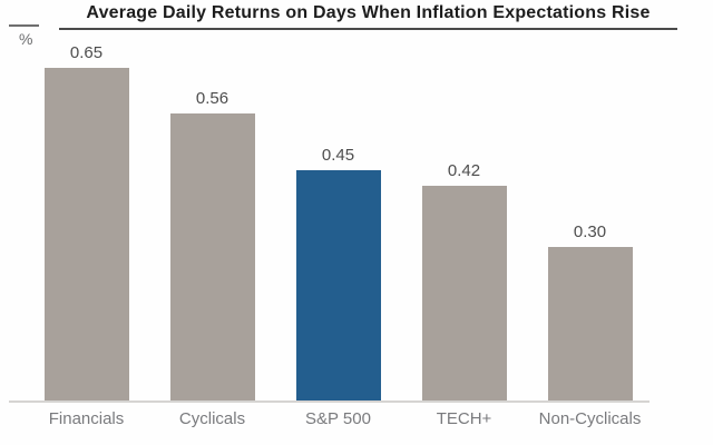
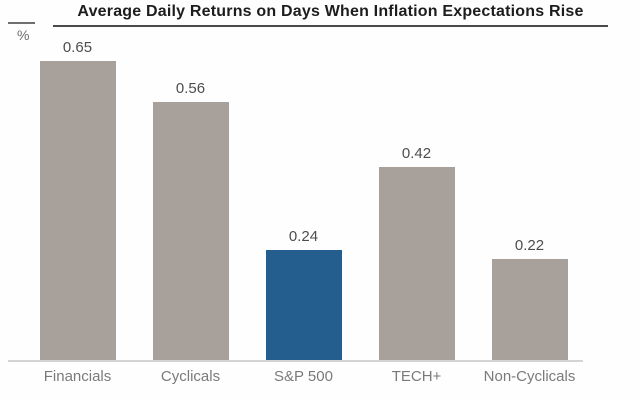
S&P 500: 0.45 -> 0.24
Non-Cyclicals: 0.30 -> 0.22
